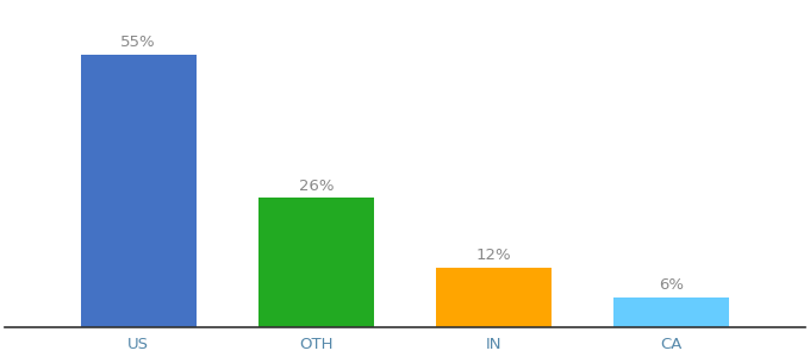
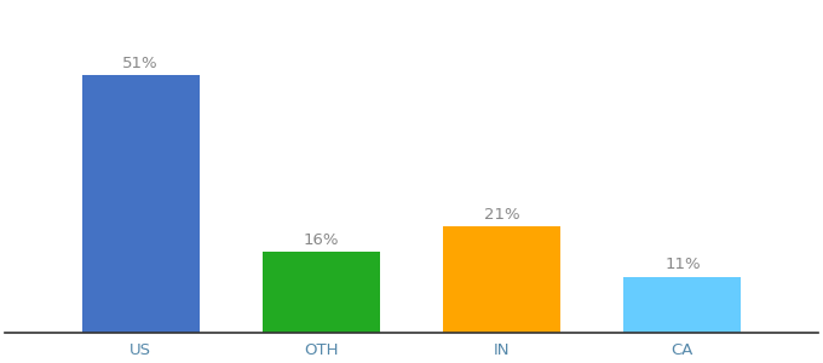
US: 55% -> 51%
OTH: 26% -> 16%
IN: 12% -> 21%
CA: 6% -> 11%
